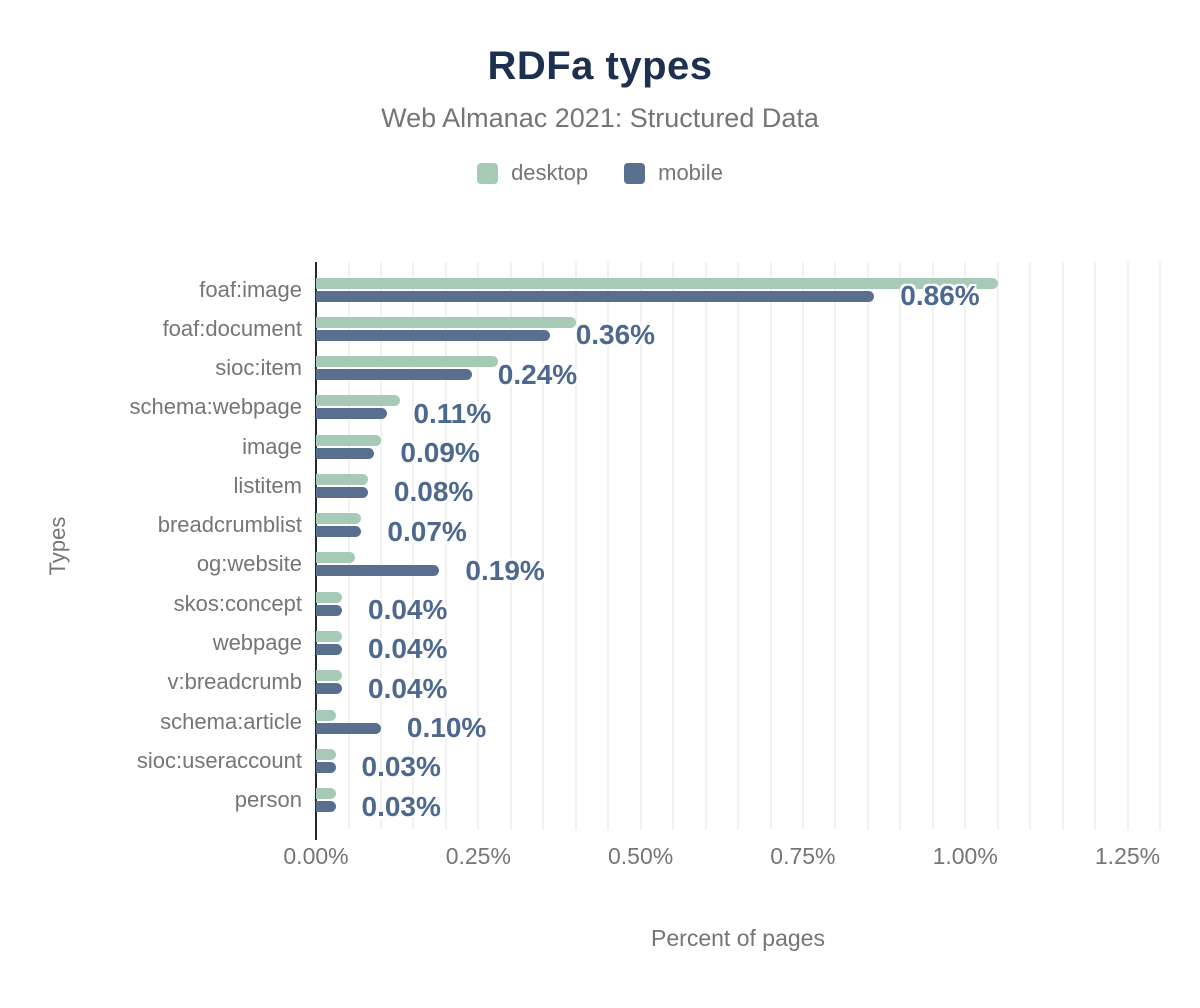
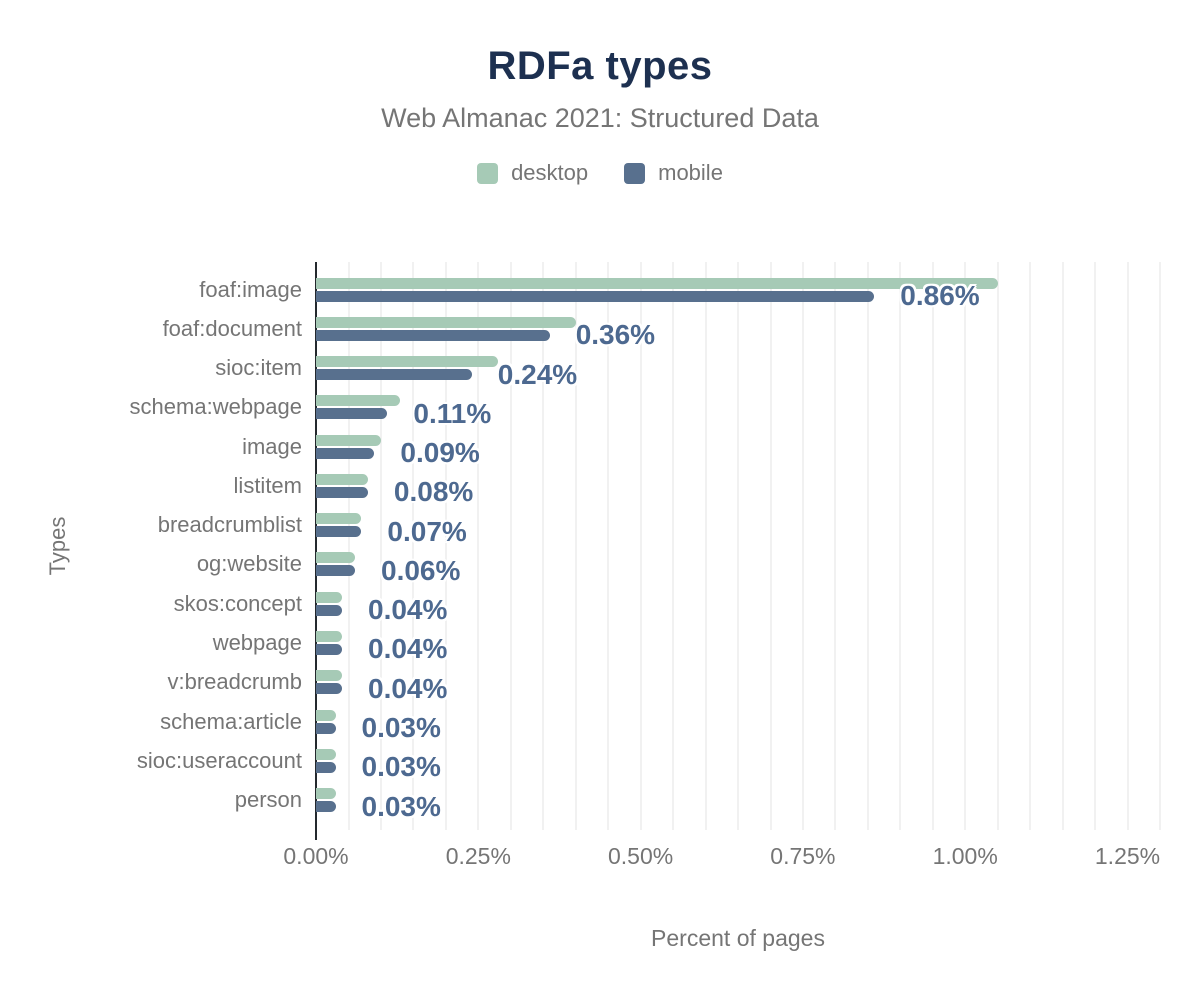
mobile/og:website: 0.19% -> 0.06%
mobile/schema:article: 0.10% -> 0.03%
